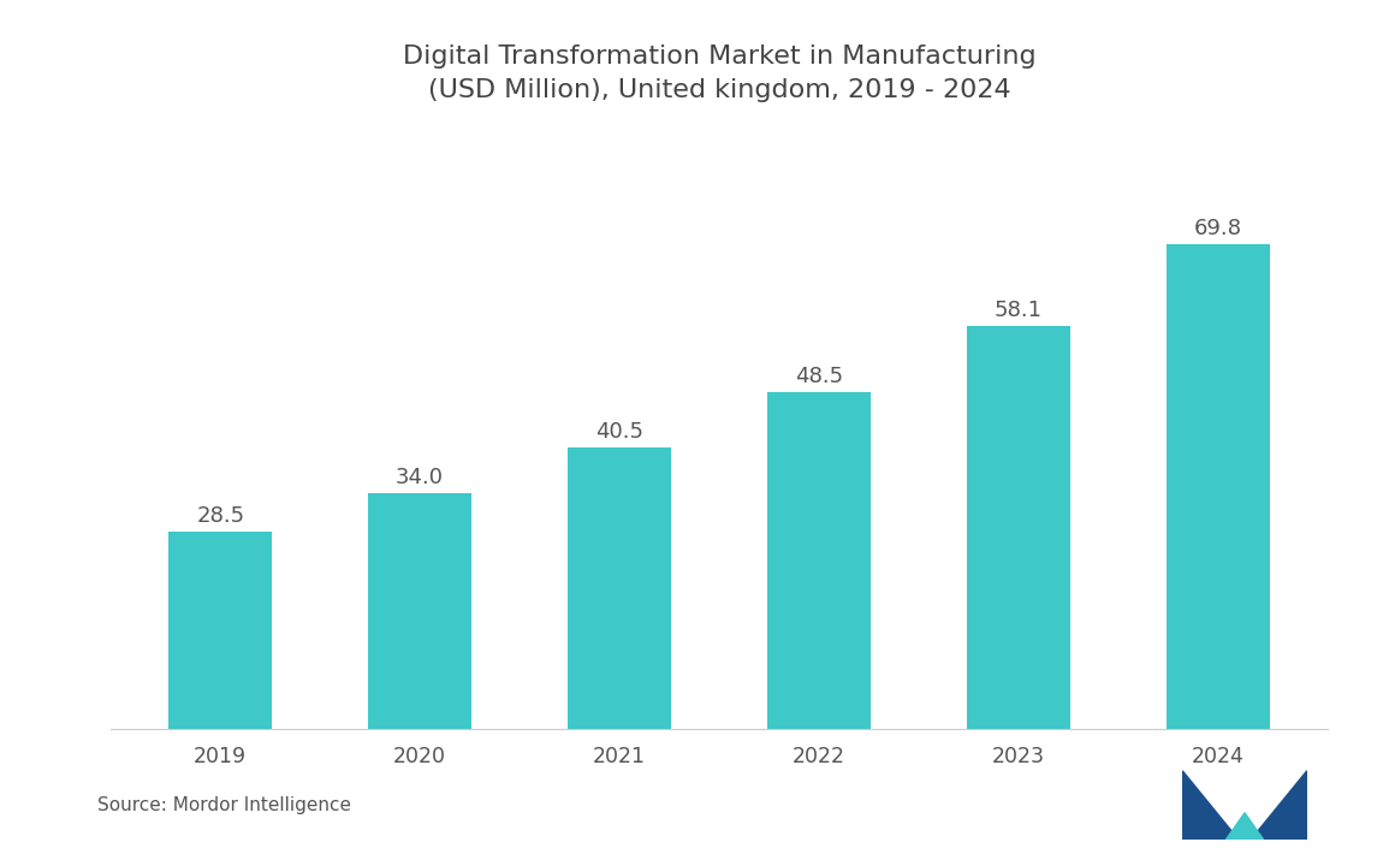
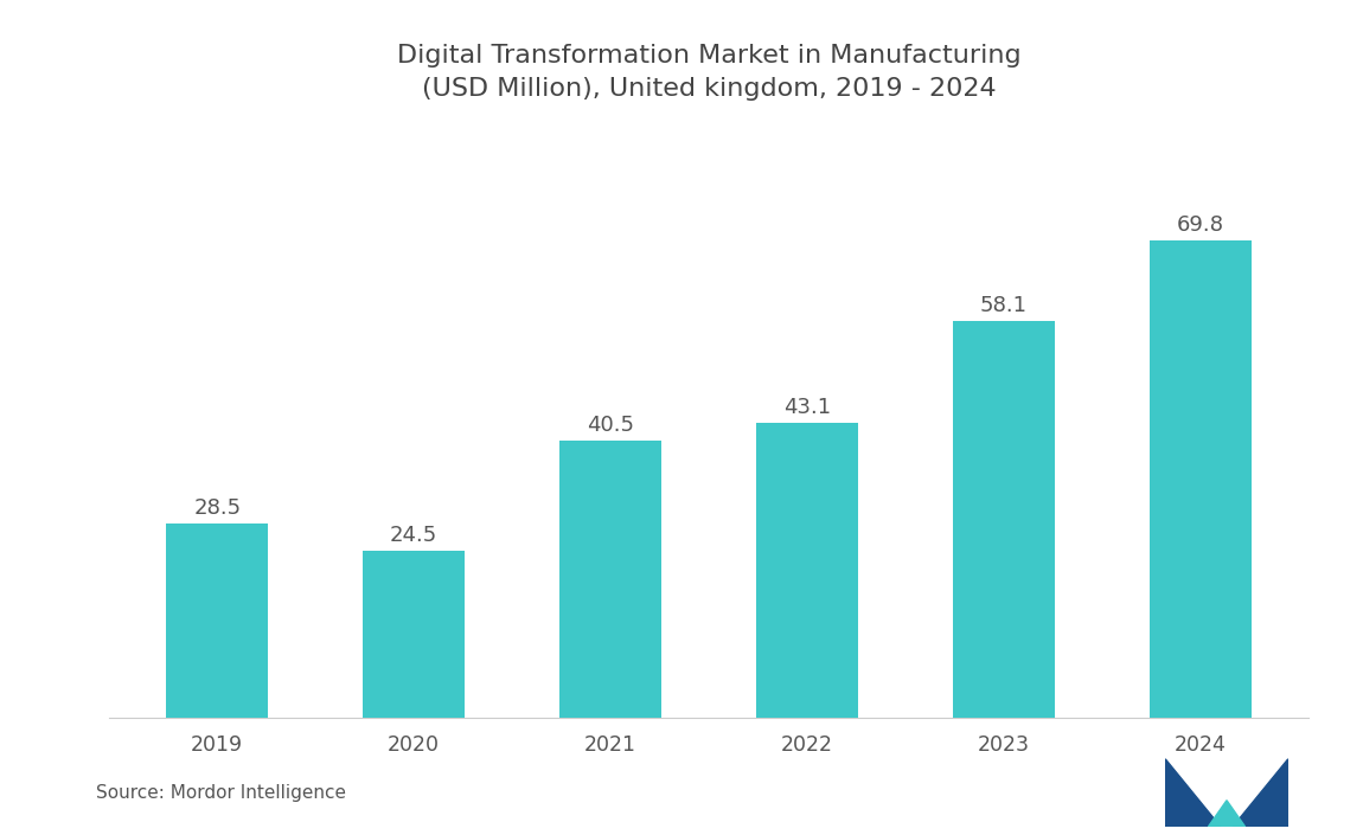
2020: 34.0 -> 24.5
2022: 48.5 -> 43.1
